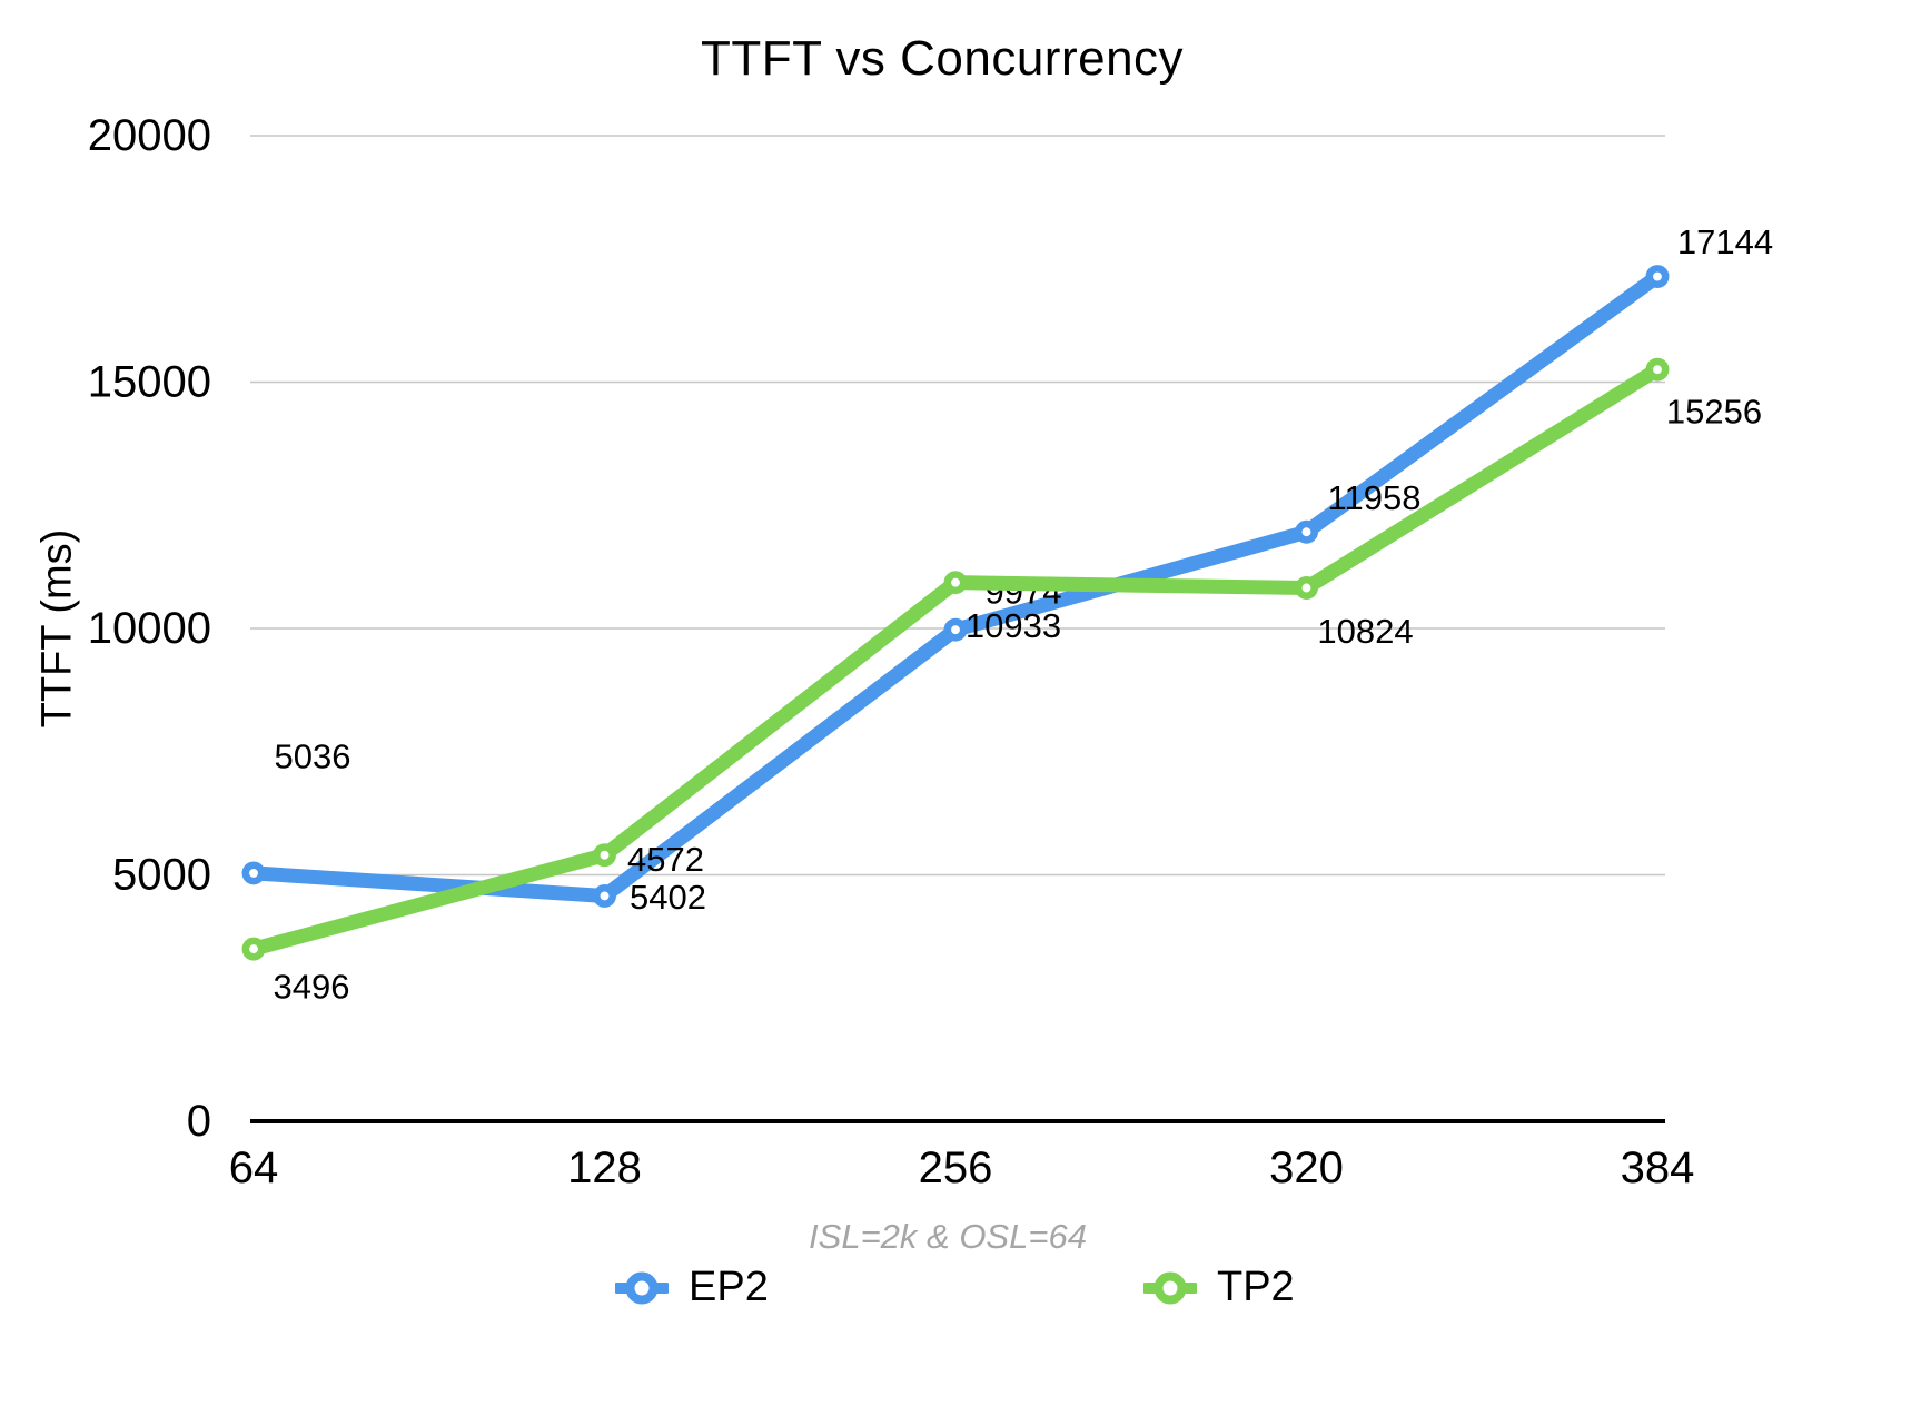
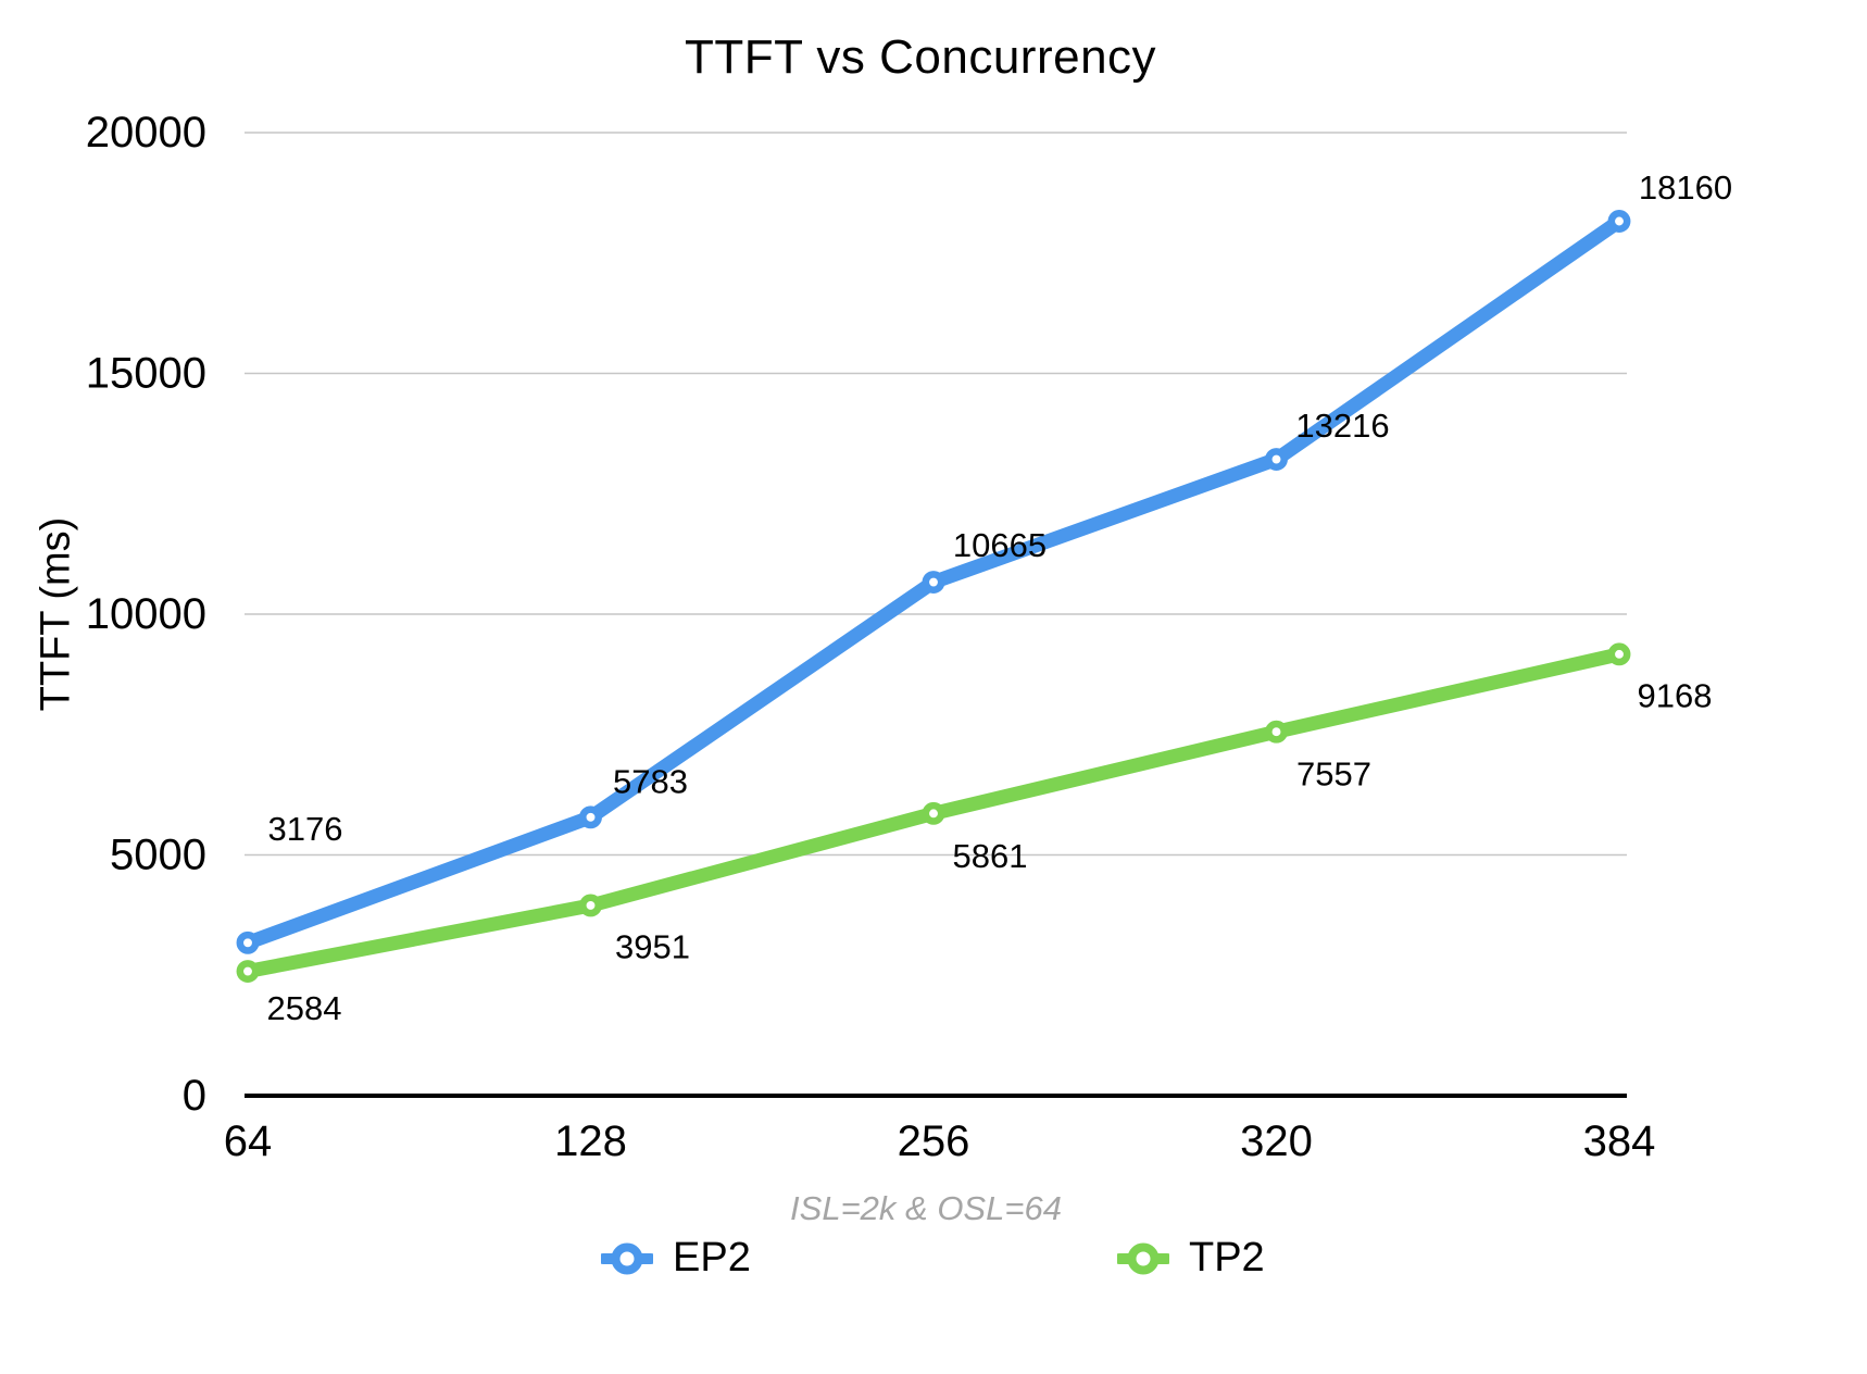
EP2/64: 5036 -> 3176
TP2/64: 3496 -> 2584
EP2/128: 4572 -> 5783
TP2/128: 5402 -> 3951
EP2/256: 9974 -> 10665
TP2/256: 10933 -> 5861
EP2/320: 11958 -> 13216
TP2/320: 10824 -> 7557
EP2/384: 17144 -> 18160
TP2/384: 15256 -> 9168
